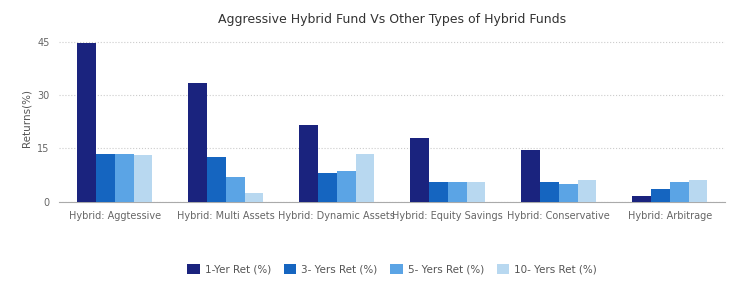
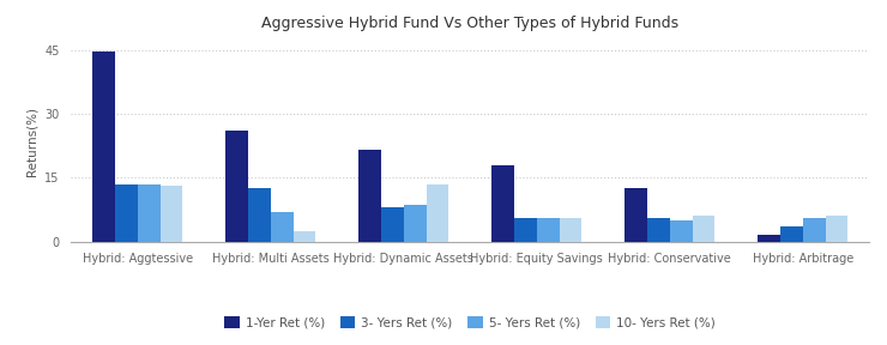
1-Yer Ret (%)/Hybrid: Multi Assets: 33.5 -> 26.0
1-Yer Ret (%)/Hybrid: Conservative: 14.5 -> 12.5
